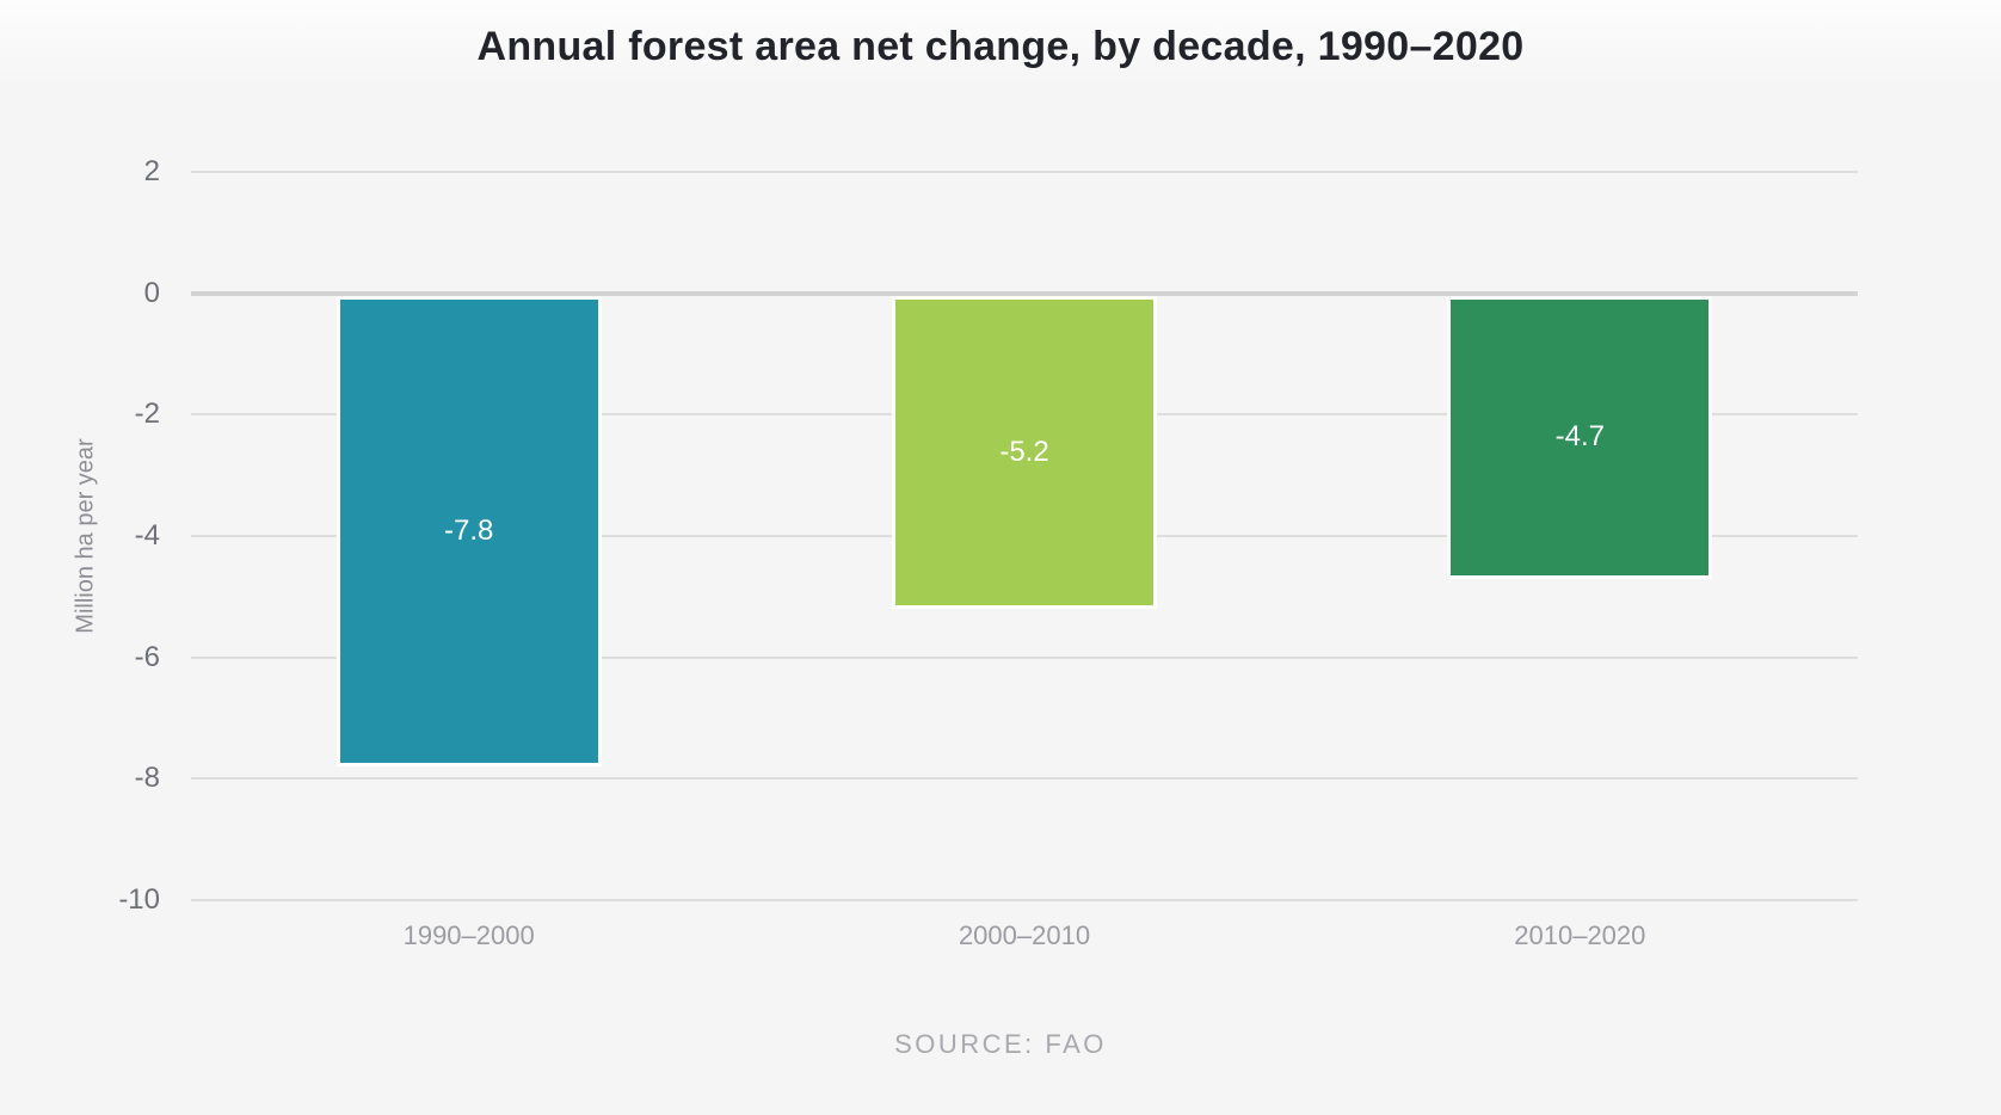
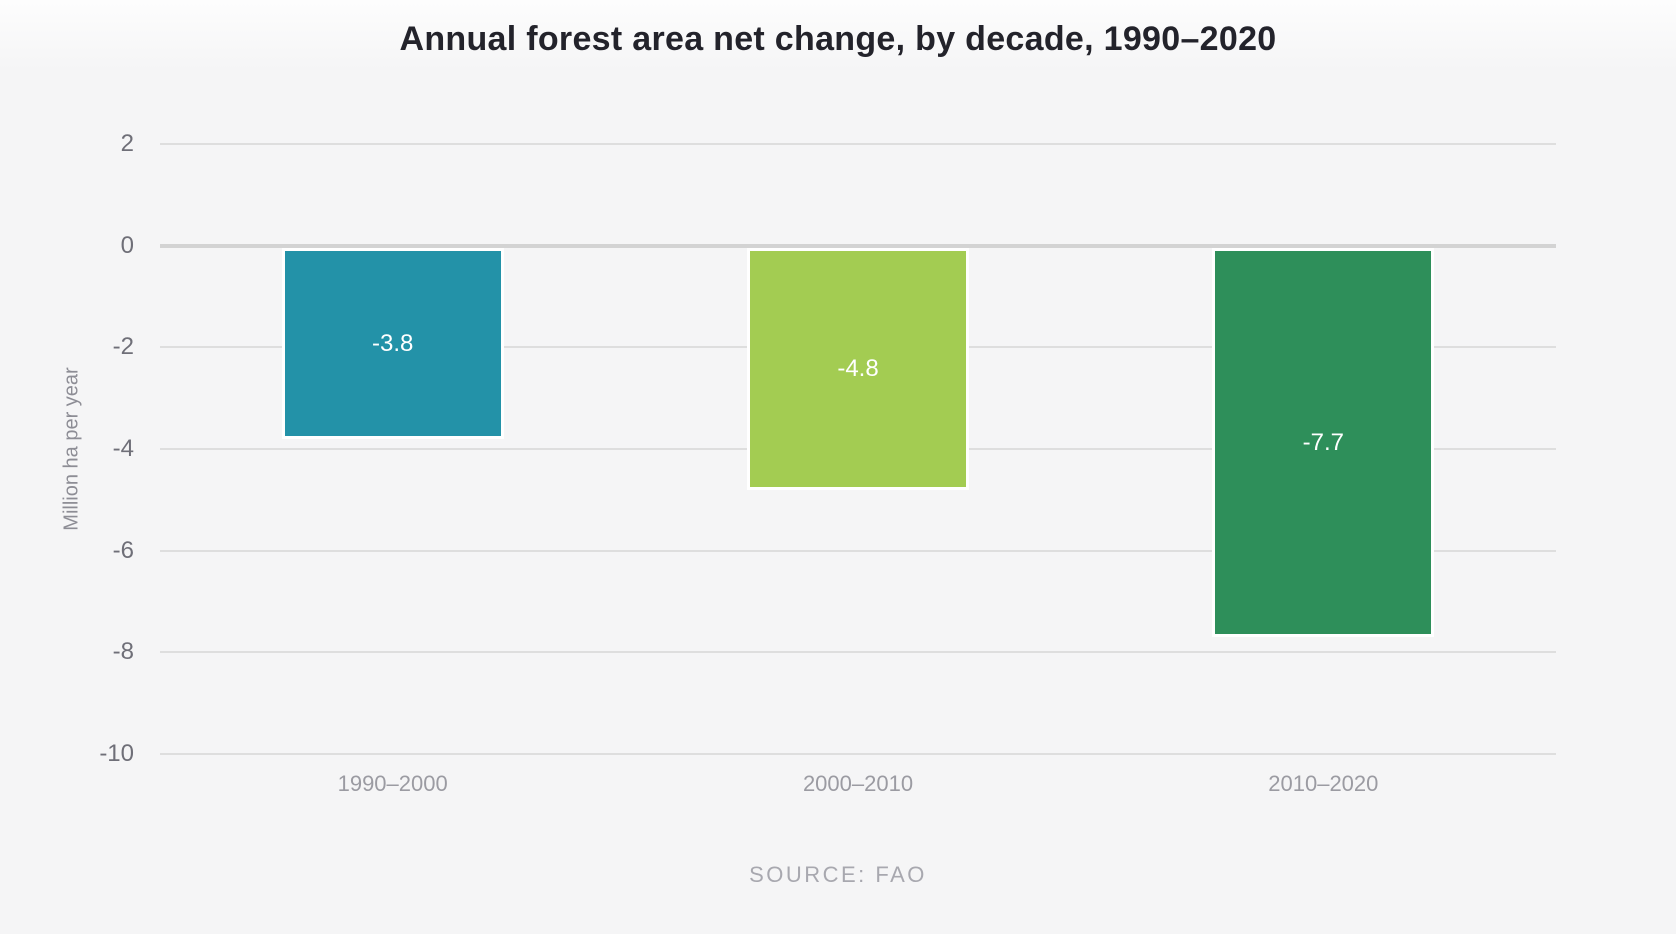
1990–2000: -7.8 -> -3.8
2000–2010: -5.2 -> -4.8
2010–2020: -4.7 -> -7.7
